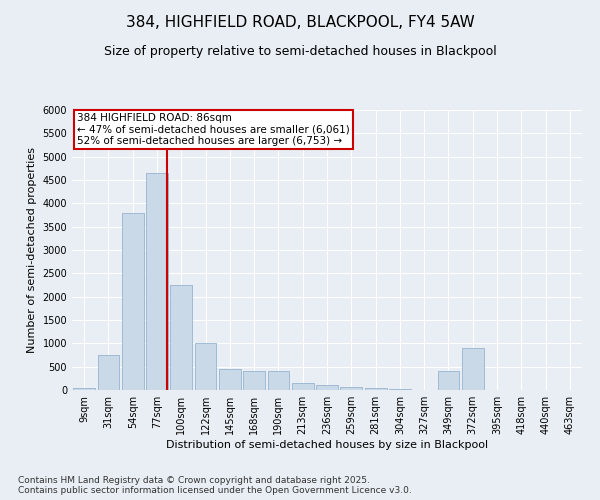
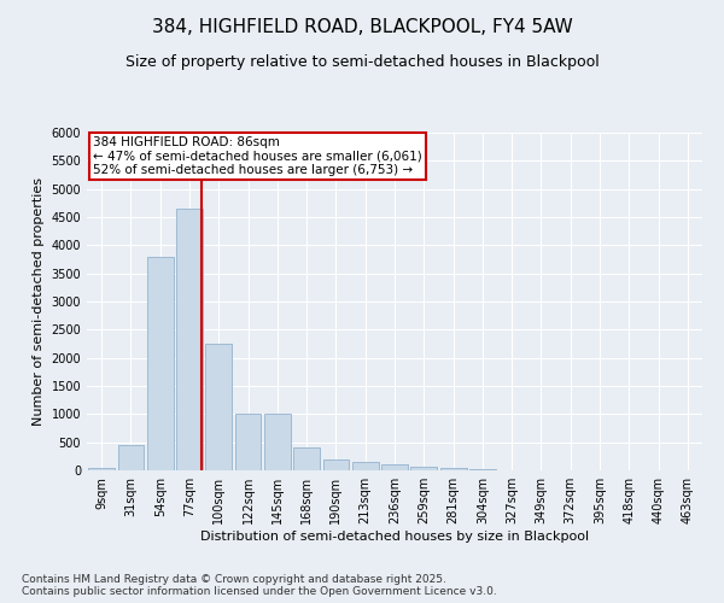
31sqm: 750 -> 450
145sqm: 450 -> 1000
190sqm: 400 -> 200
349sqm: 400 -> 0
372sqm: 900 -> 0
